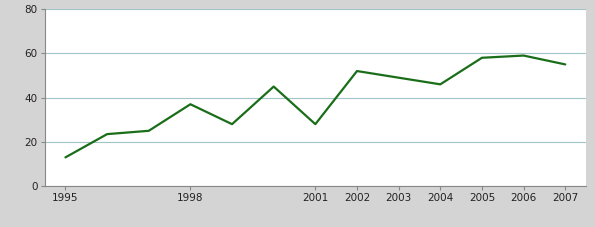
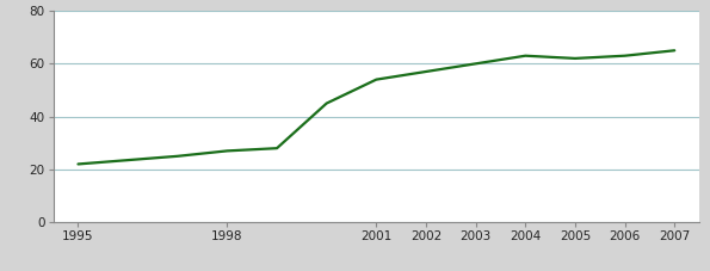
1995: 13.0 -> 22.0
1998: 37.0 -> 27.0
2001: 28.0 -> 54.0
2002: 52.0 -> 57.0
2003: 49.0 -> 60.0
2004: 46.0 -> 63.0
2005: 58.0 -> 62.0
2006: 59.0 -> 63.0
2007: 55.0 -> 65.0
